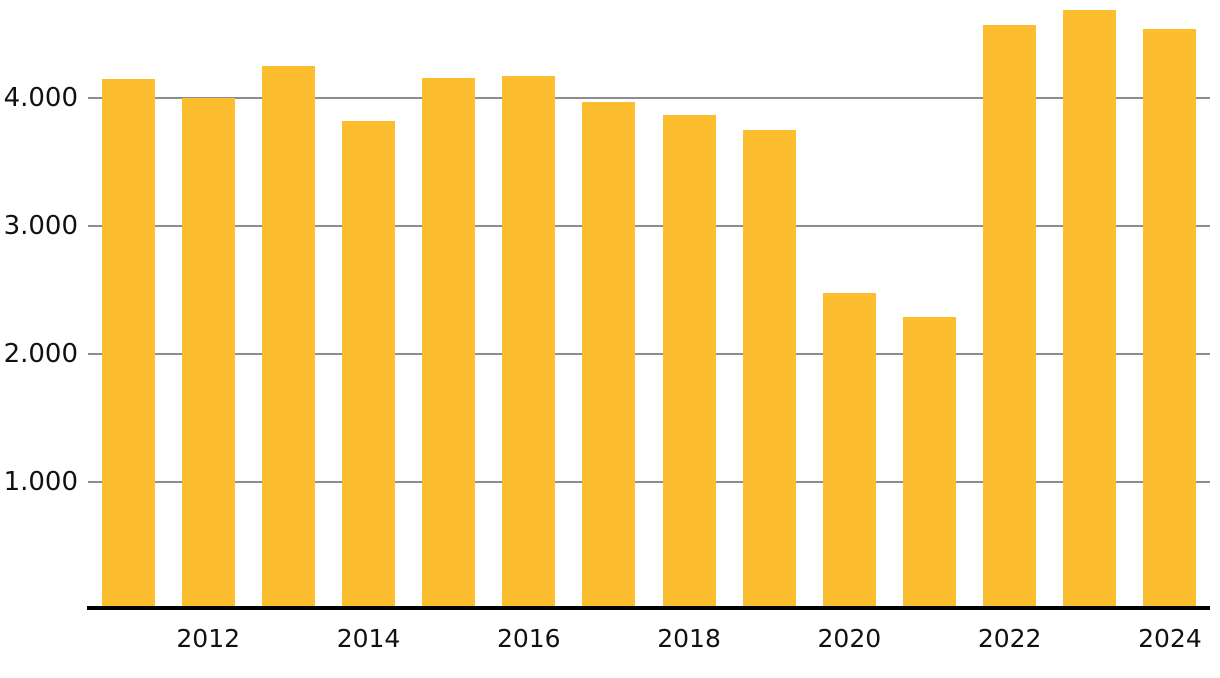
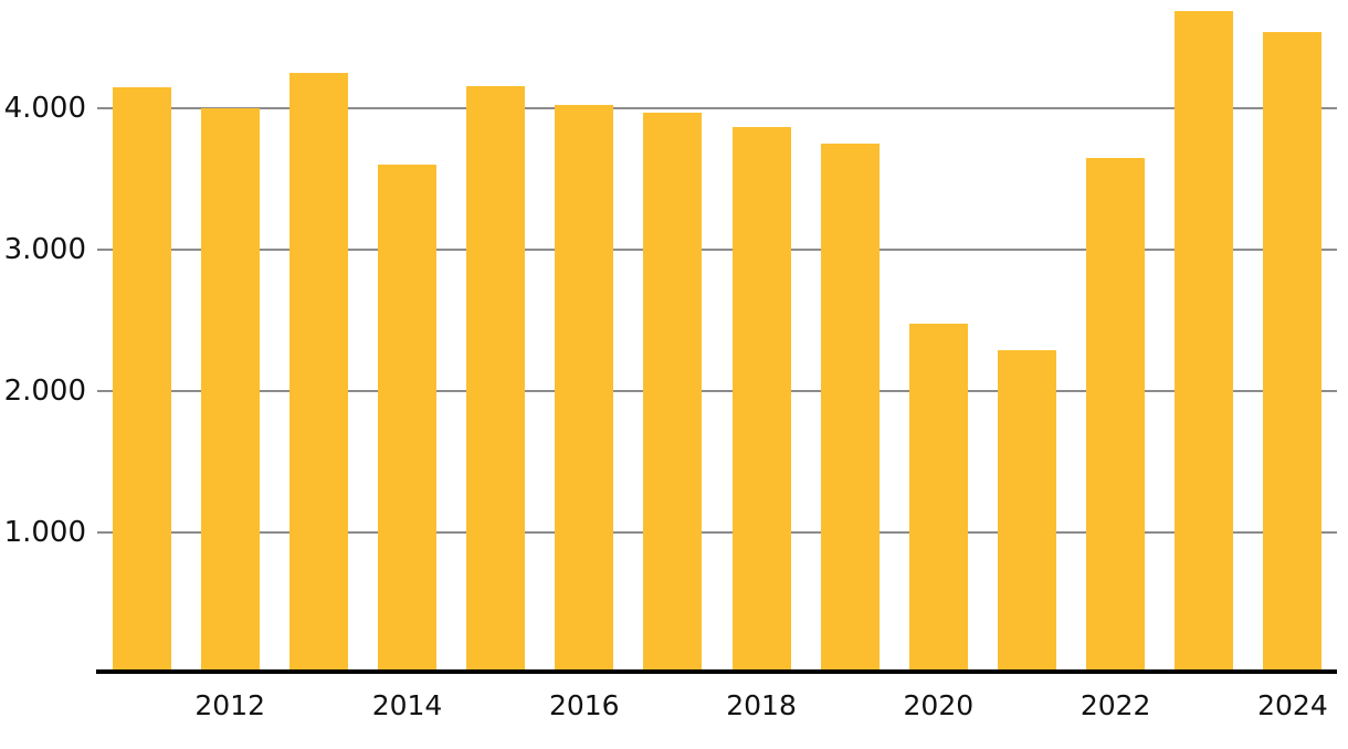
2014: 3820 -> 3600
2016: 4170 -> 4020
2022: 4570 -> 3650
